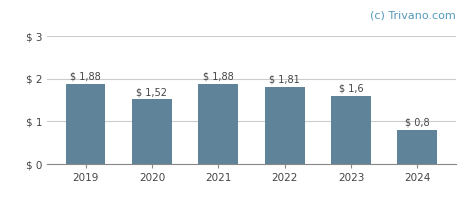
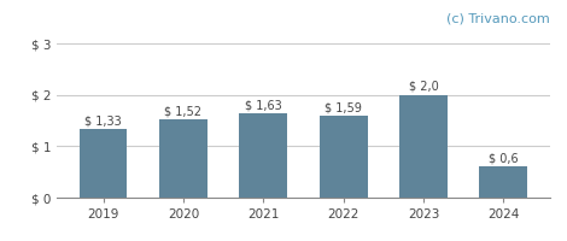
2019: 1,88 -> 1,33
2021: 1,88 -> 1,63
2022: 1,81 -> 1,59
2023: 1,6 -> 2,0
2024: 0,8 -> 0,6
